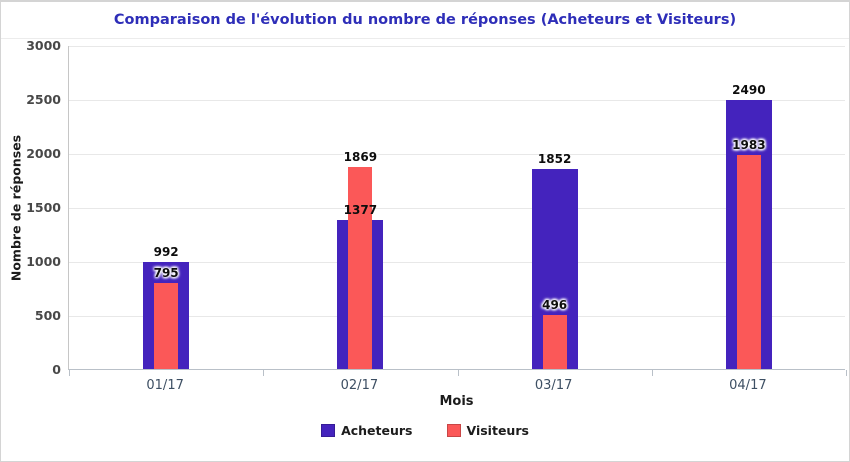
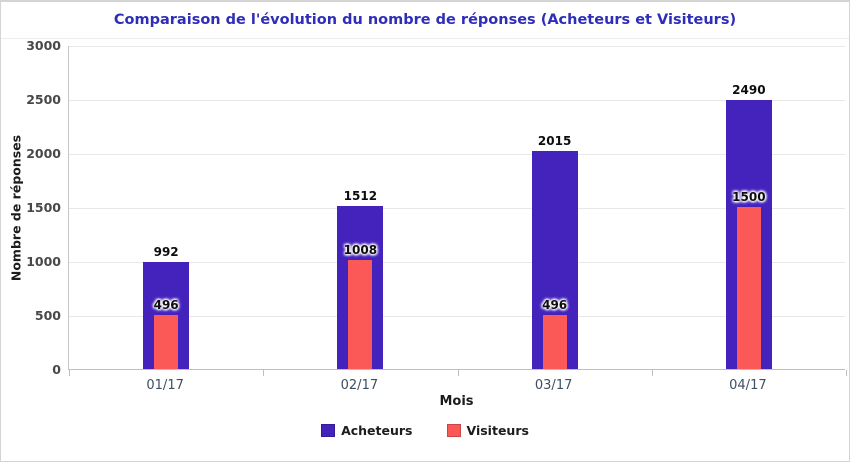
Visiteurs/01/17: 795 -> 496
Acheteurs/02/17: 1377 -> 1512
Visiteurs/02/17: 1869 -> 1008
Acheteurs/03/17: 1852 -> 2015
Visiteurs/04/17: 1983 -> 1500
